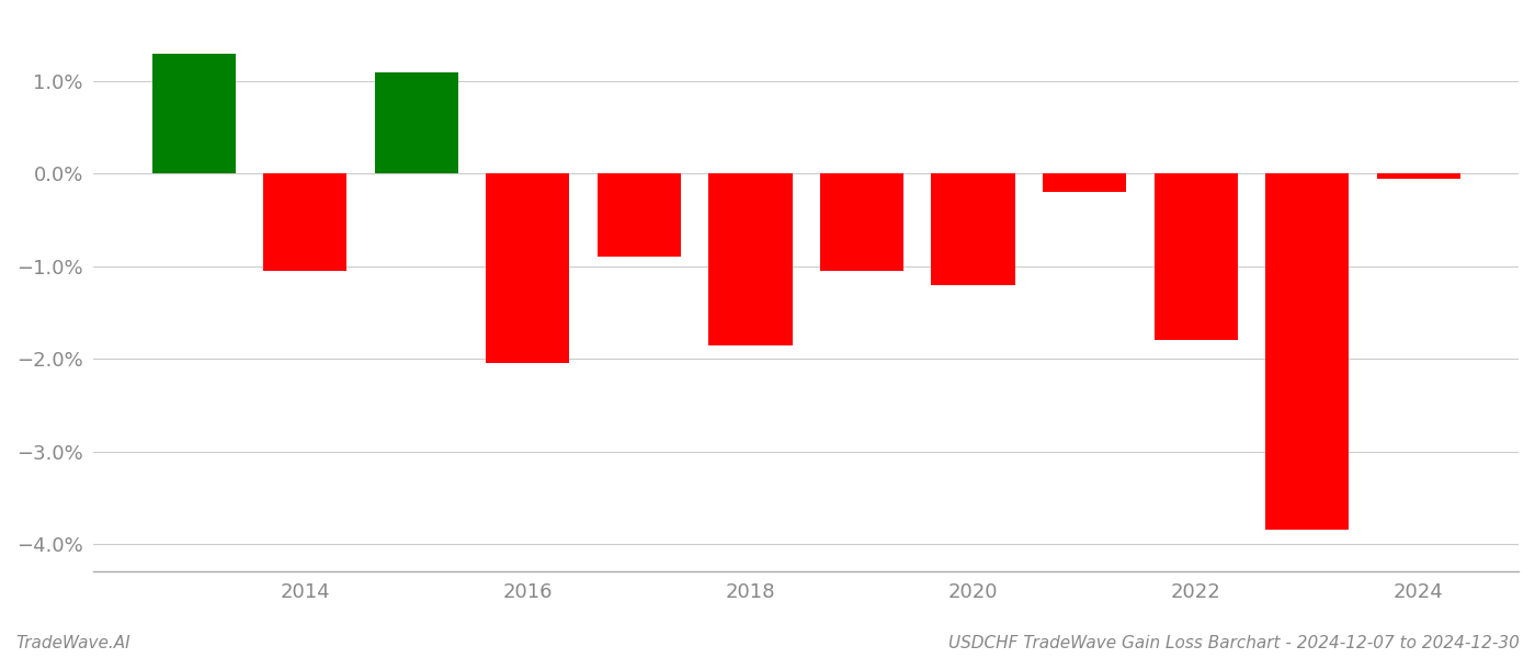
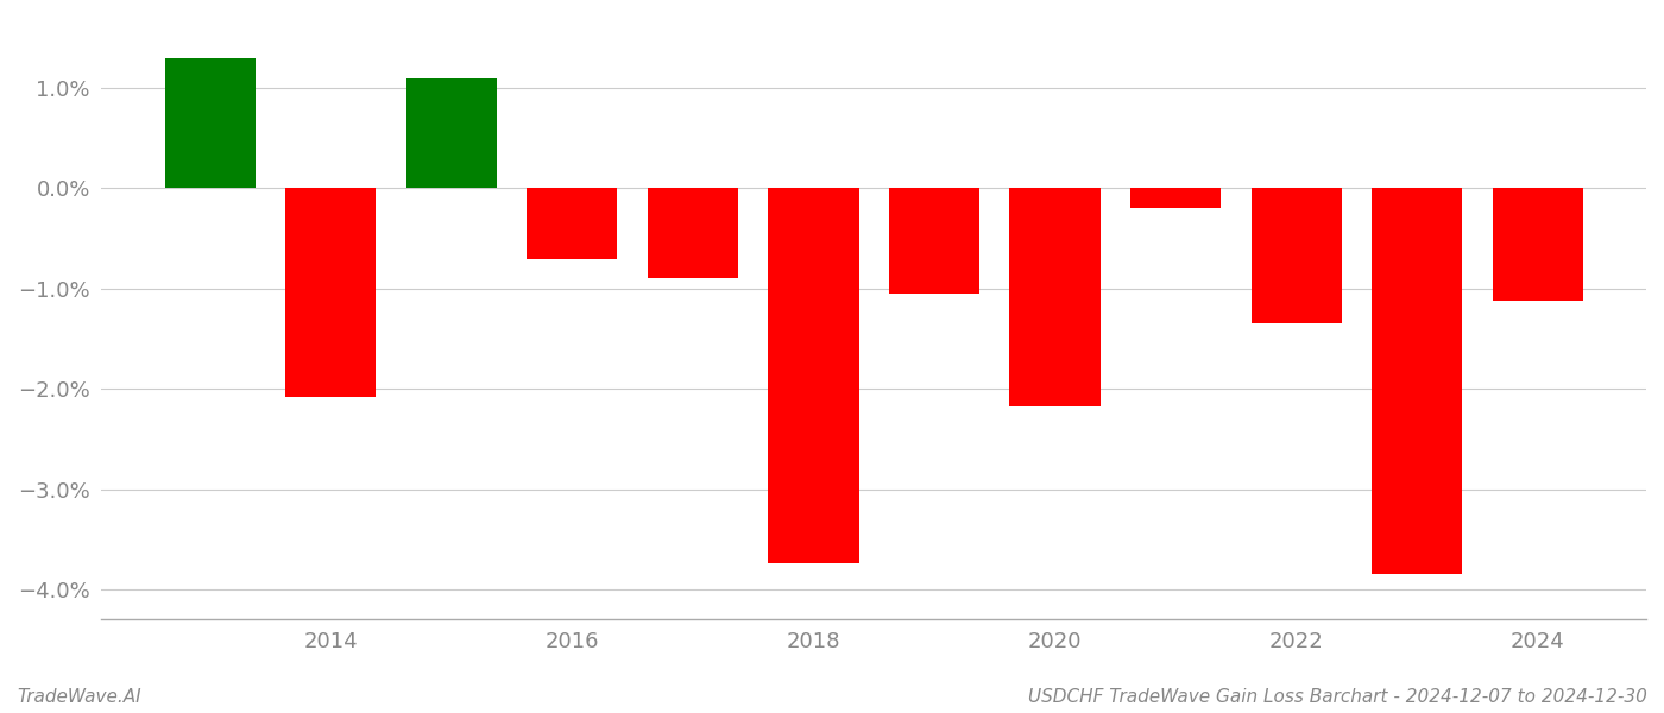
2014: -1.05% -> -2.08%
2016: -2.05% -> -0.70%
2018: -1.85% -> -3.74%
2020: -1.20% -> -2.18%
2022: -1.80% -> -1.34%
2024: -0.05% -> -1.12%
